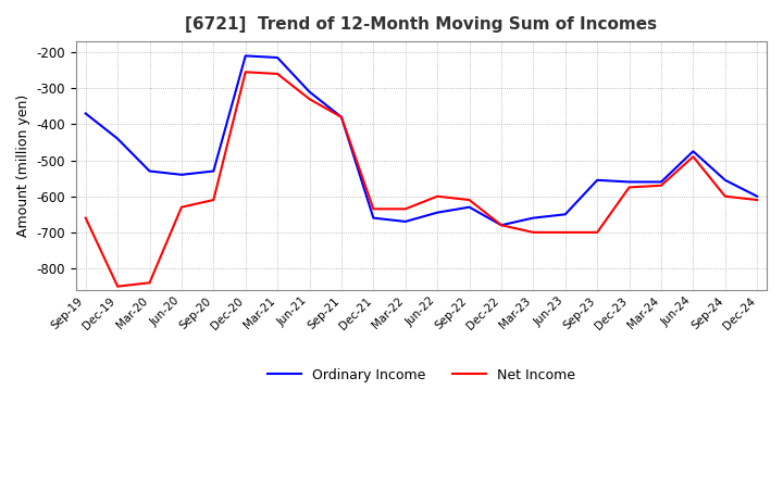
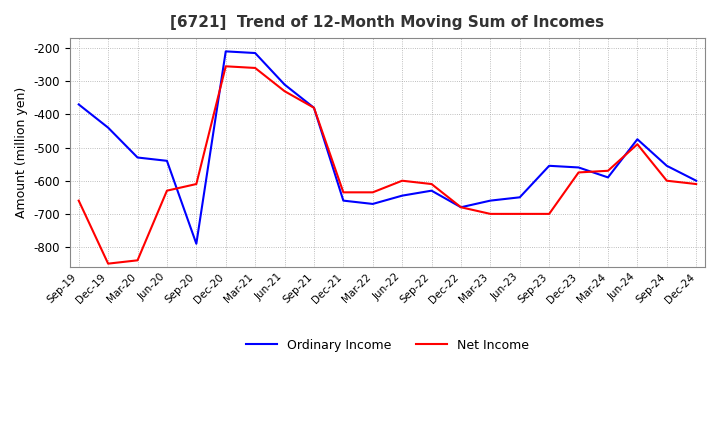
Ordinary Income/Sep-20: -530 -> -790
Ordinary Income/Mar-24: -560 -> -590
